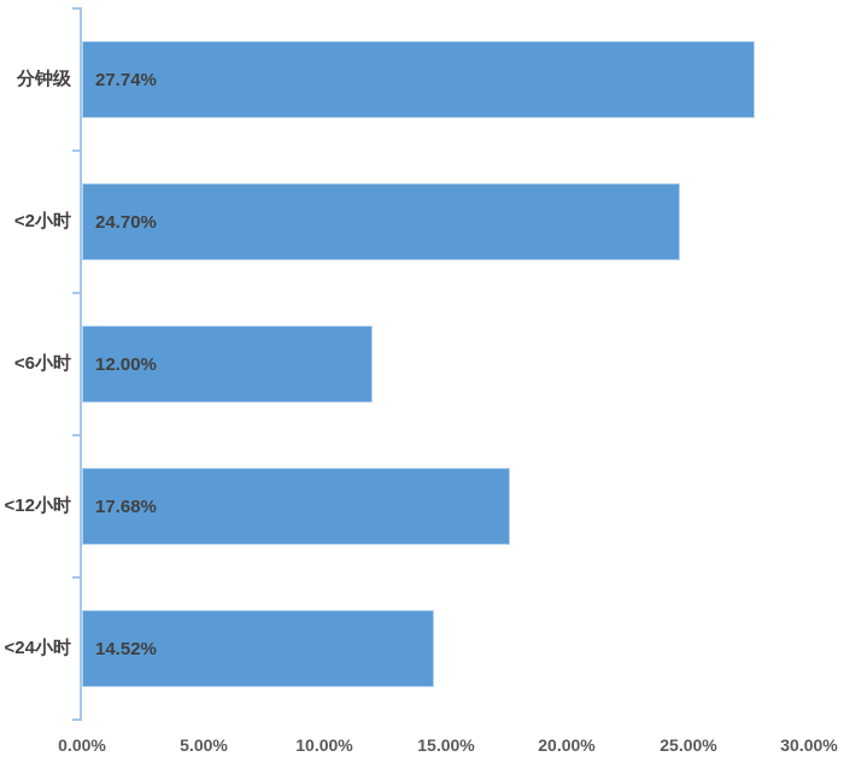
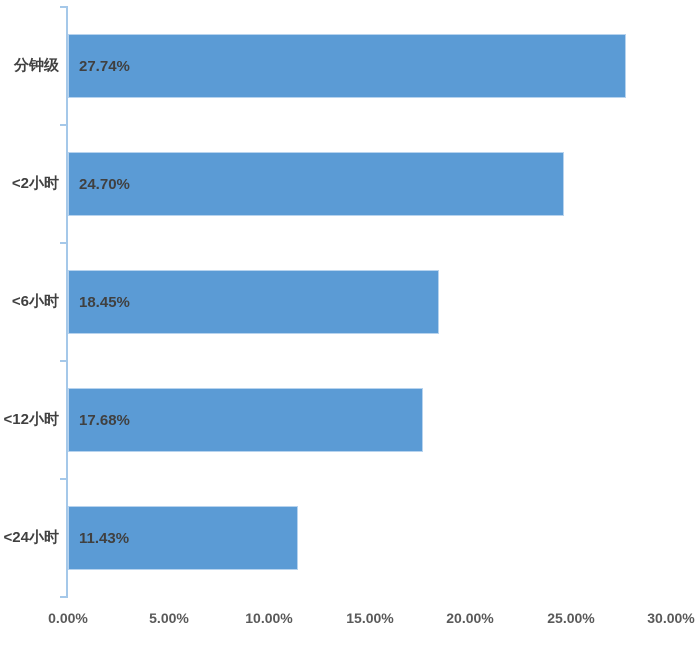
<6小时: 12.00% -> 18.45%
<24小时: 14.52% -> 11.43%
